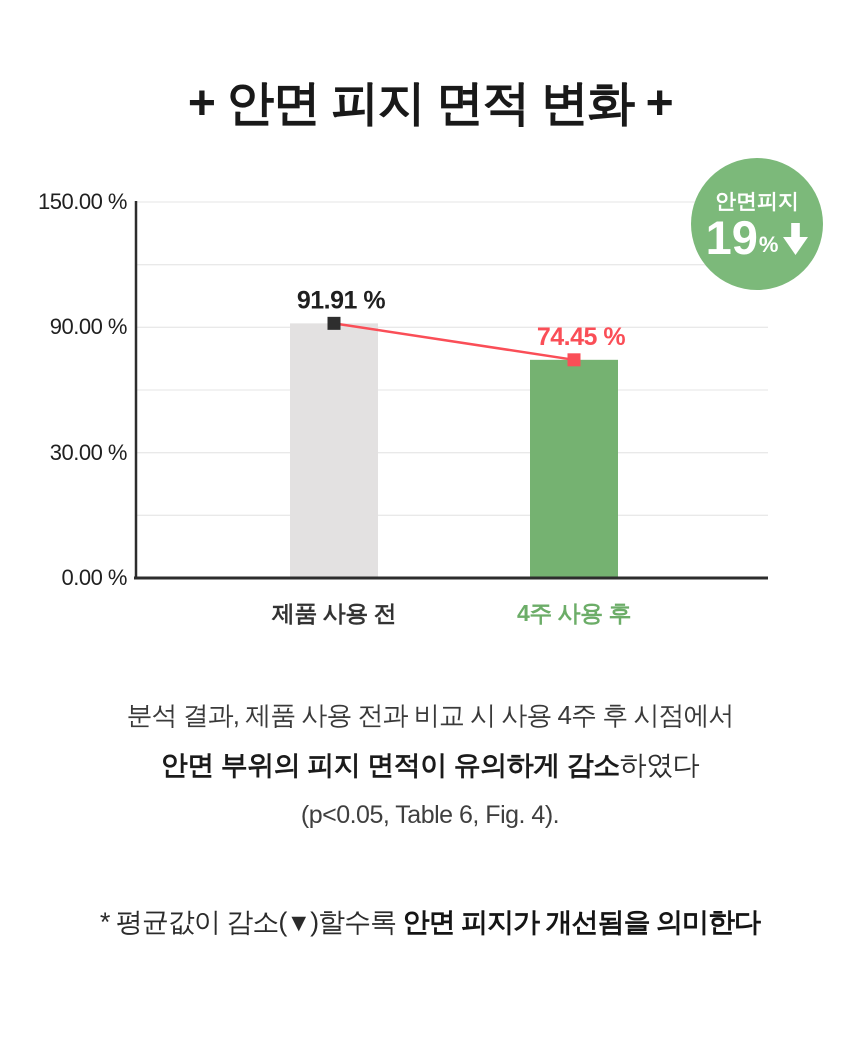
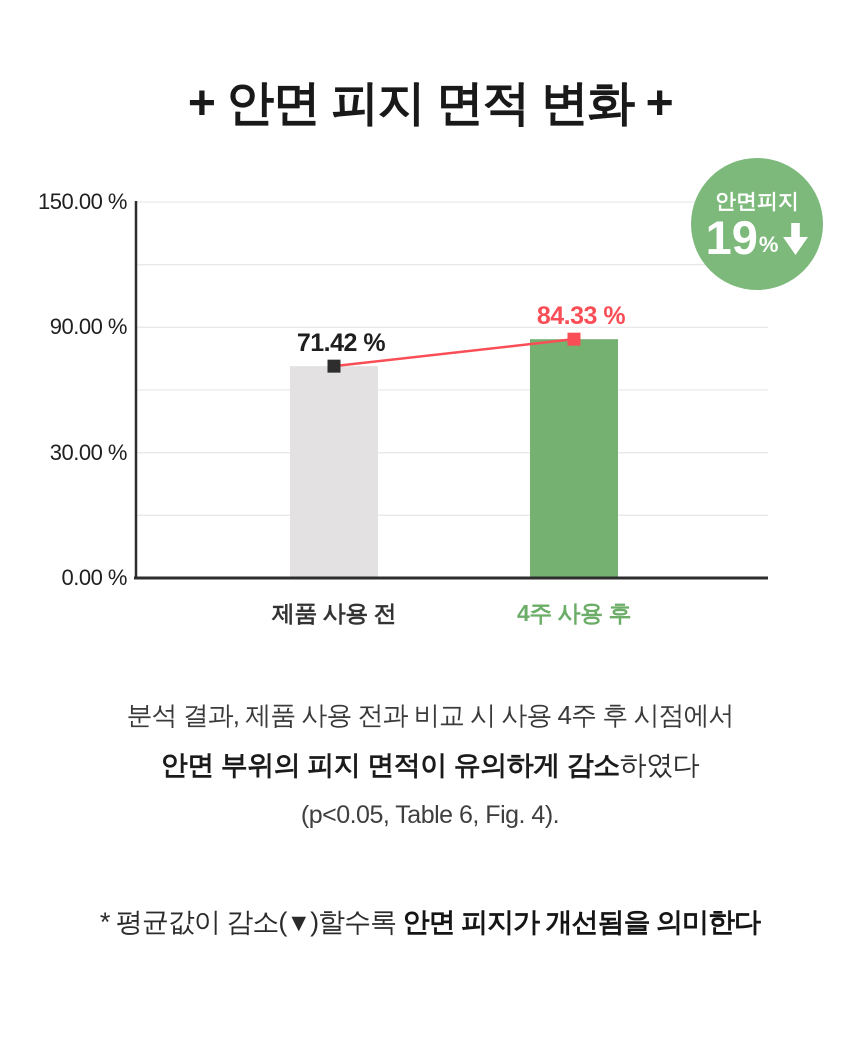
제품 사용 전: 91.91 -> 71.42
4주 사용 후: 74.45 -> 84.33
